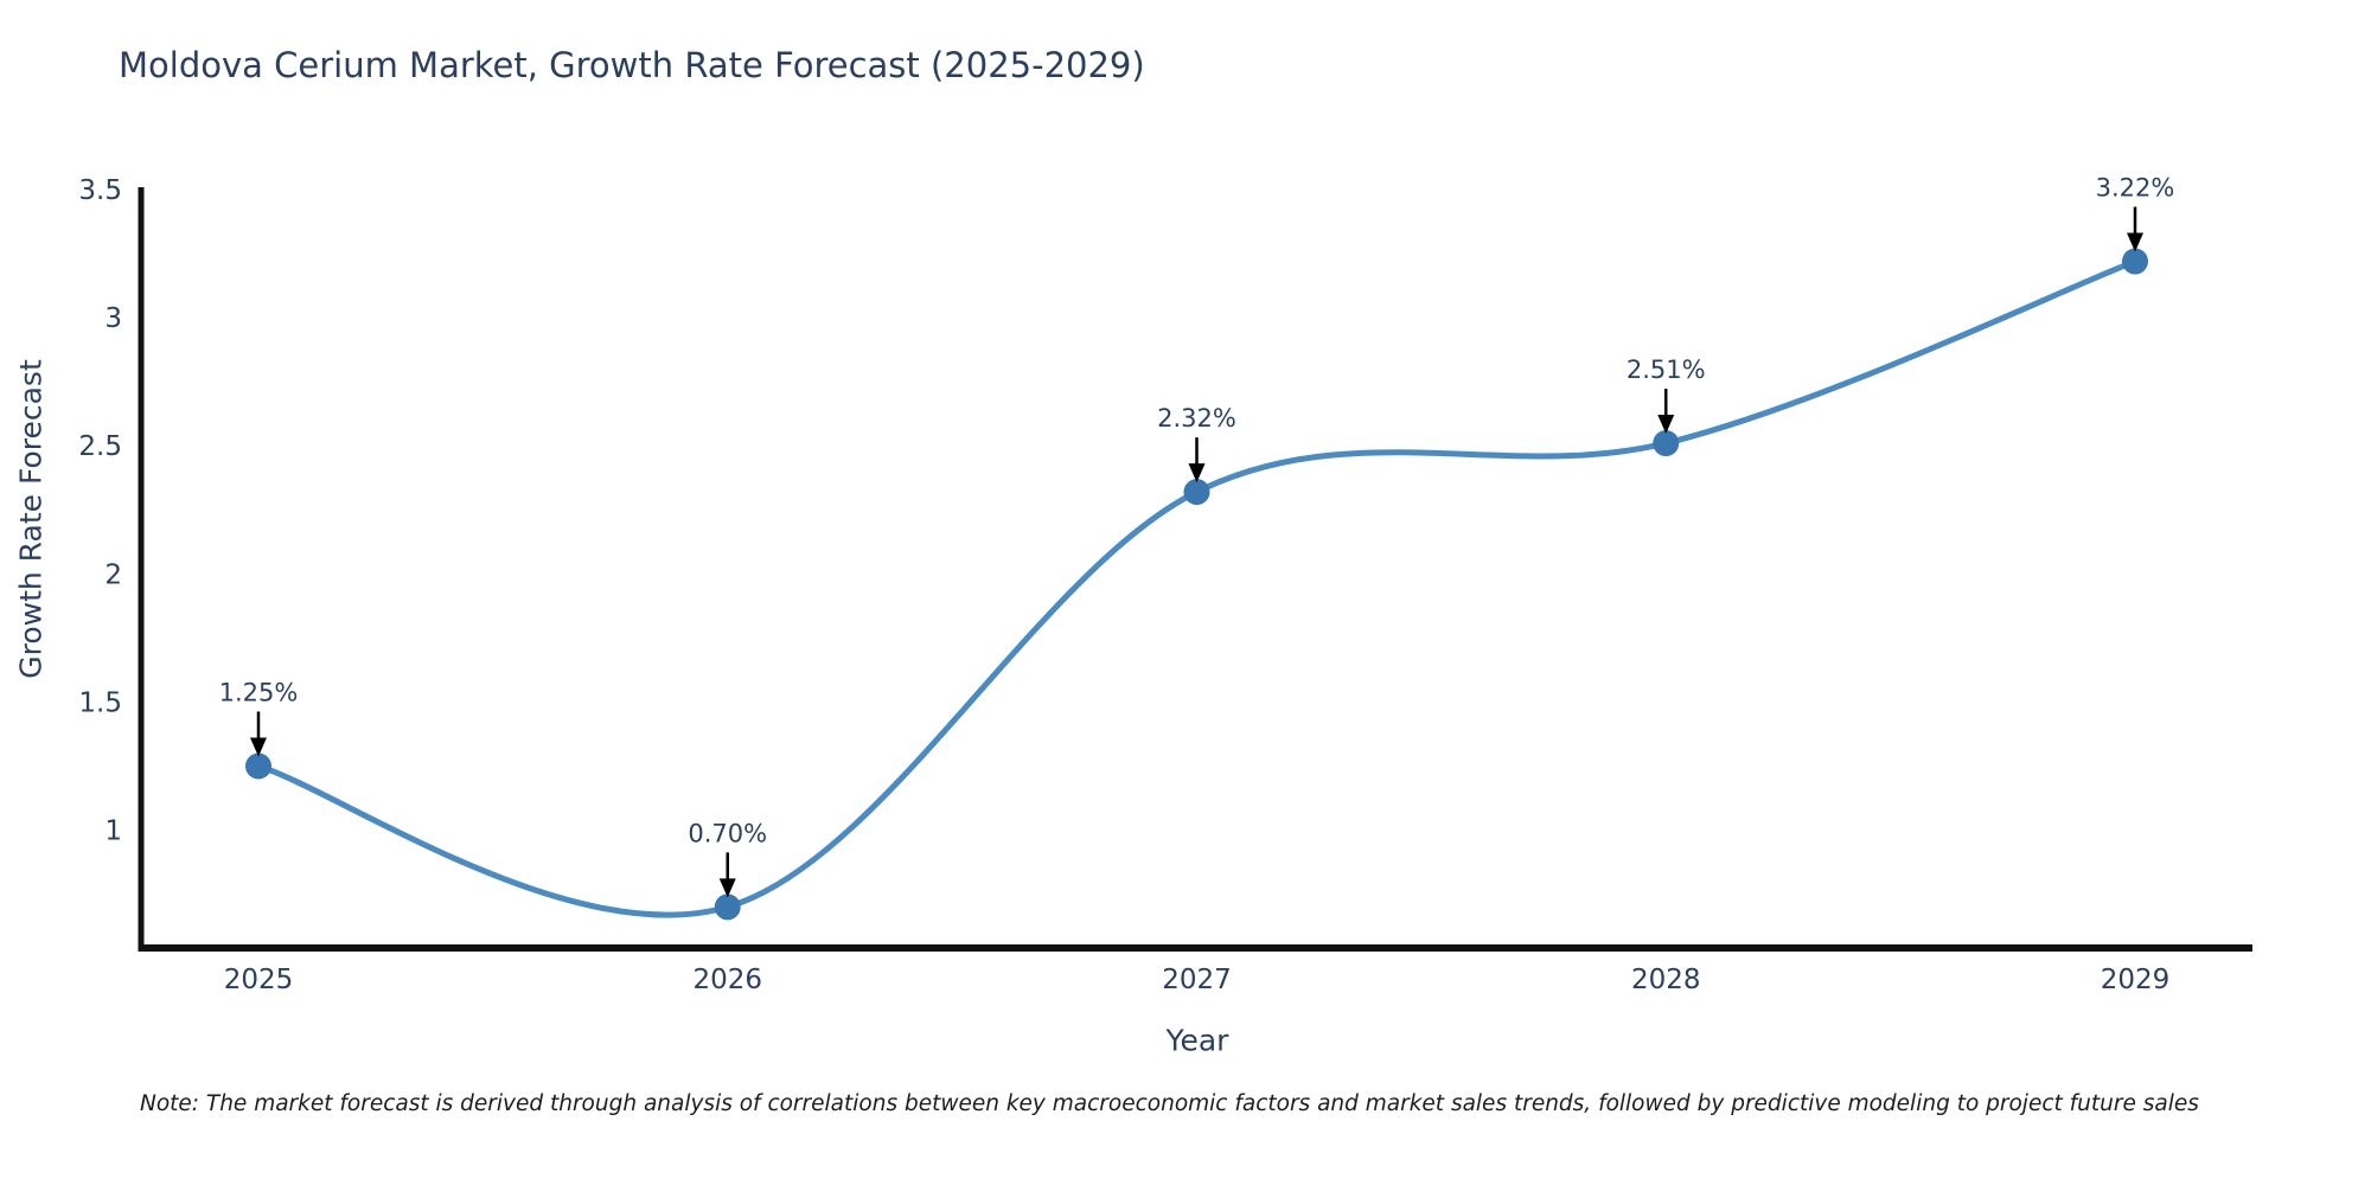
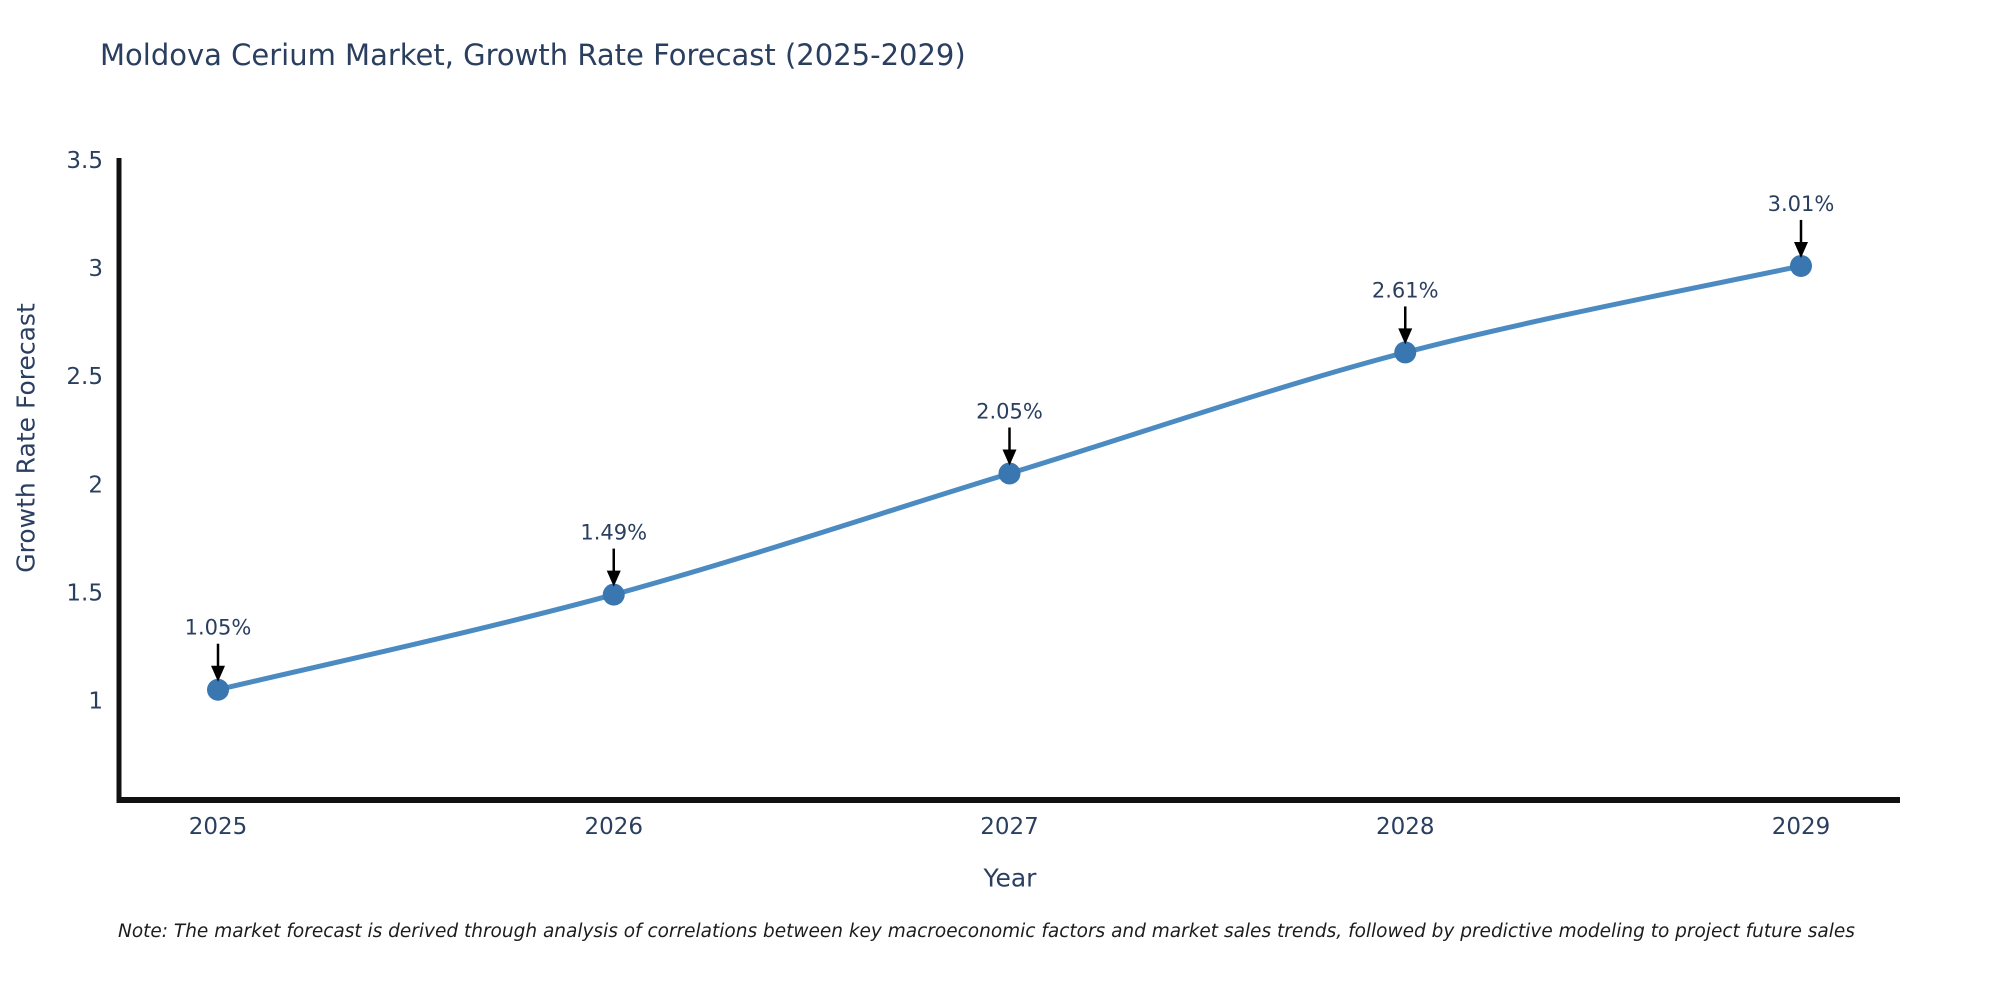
2025: 1.25% -> 1.05%
2026: 0.70% -> 1.49%
2027: 2.32% -> 2.05%
2028: 2.51% -> 2.61%
2029: 3.22% -> 3.01%
